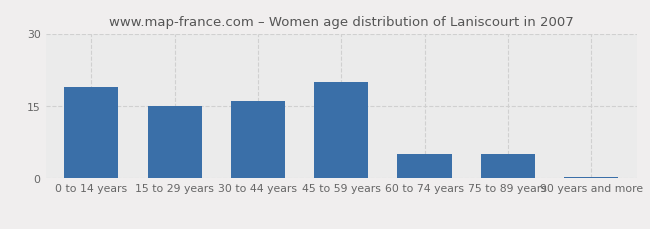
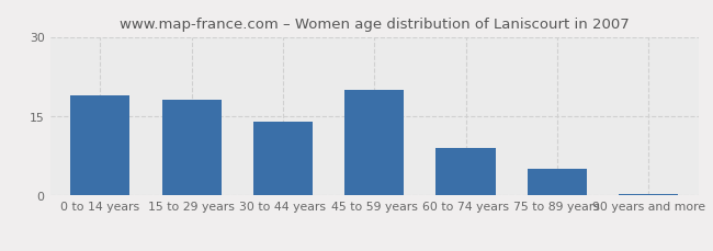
15 to 29 years: 15.0 -> 18.0
30 to 44 years: 16.0 -> 14.0
60 to 74 years: 5.0 -> 9.0
